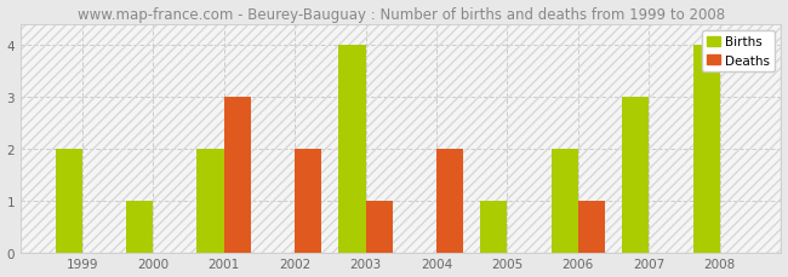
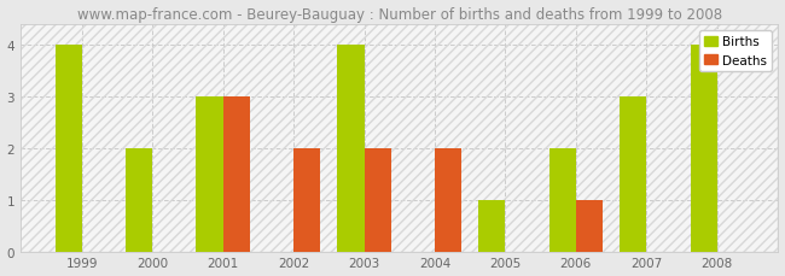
Births/1999: 2 -> 4
Births/2000: 1 -> 2
Births/2001: 2 -> 3
Deaths/2003: 1 -> 2
